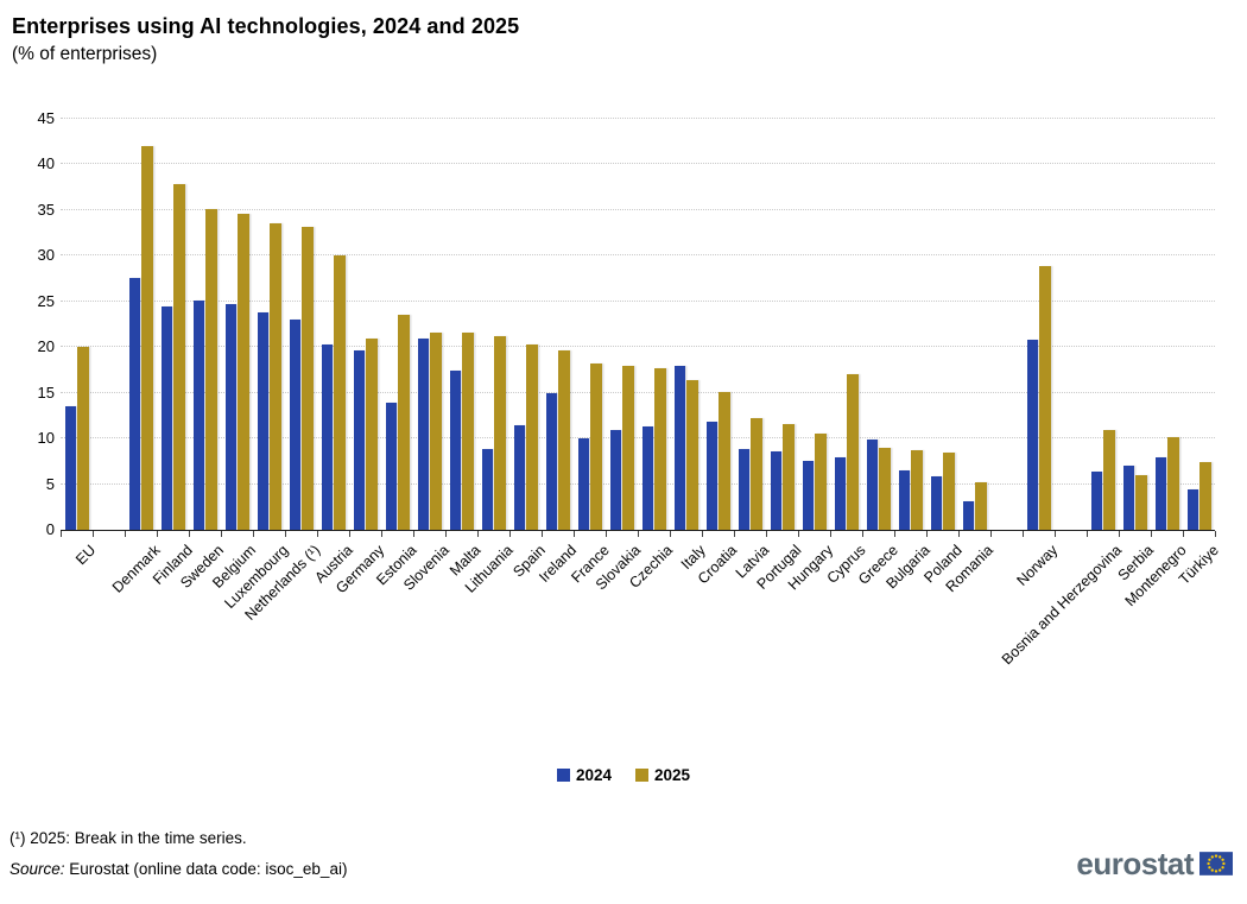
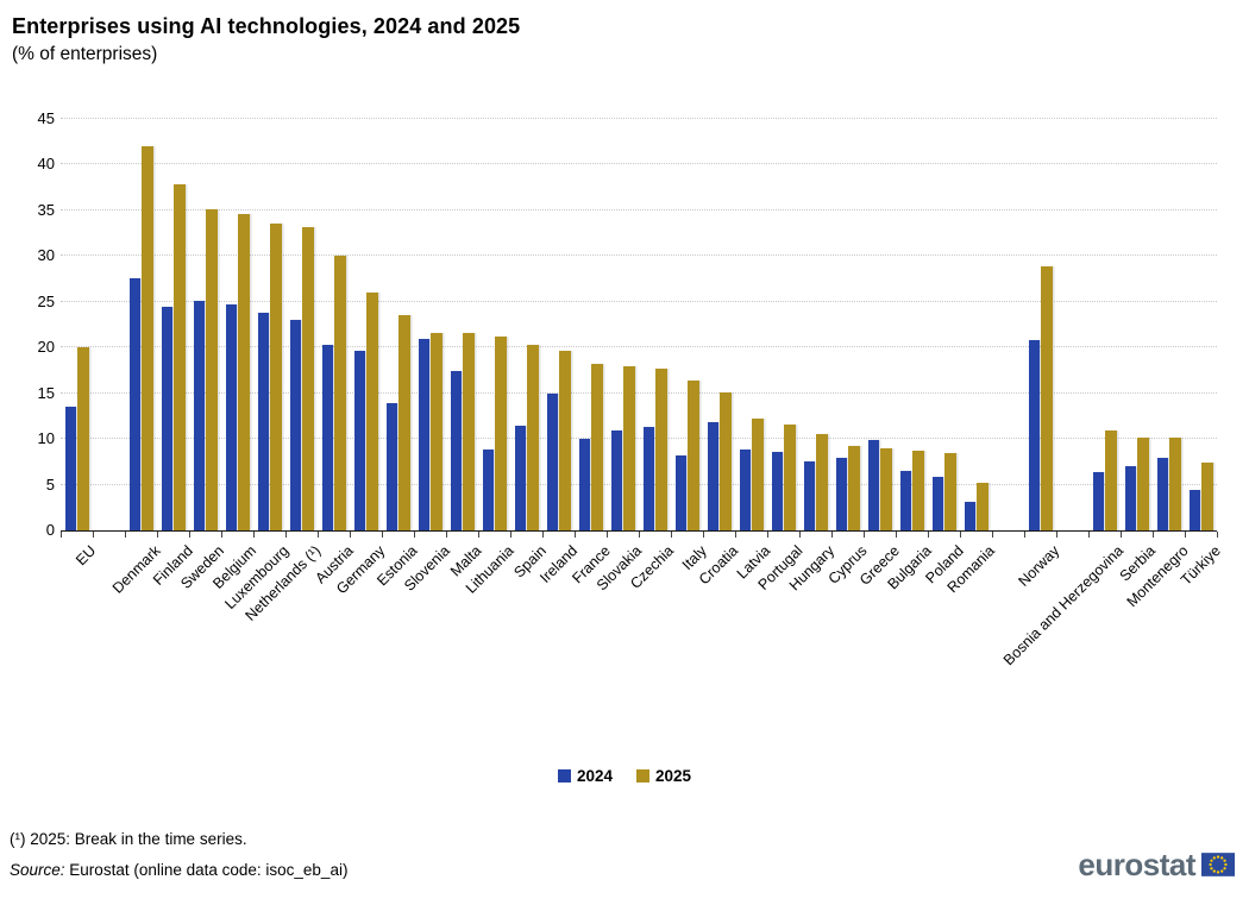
2025/Germany: 21 -> 26
2024/Italy: 18 -> 8
2025/Cyprus: 17 -> 9
2025/Serbia: 6 -> 10
